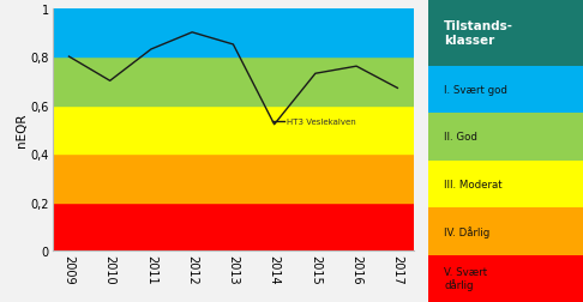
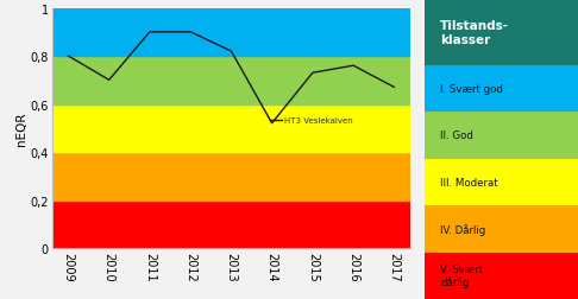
2011: 0,83 -> 0,90
2013: 0,85 -> 0,82
